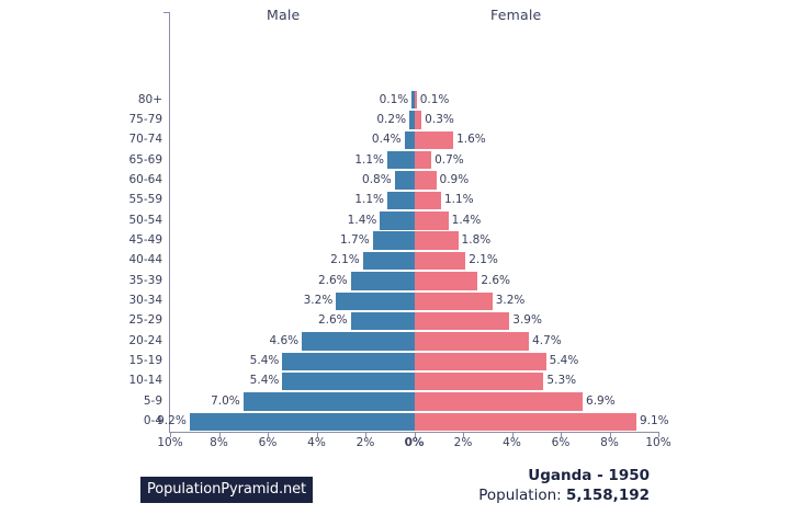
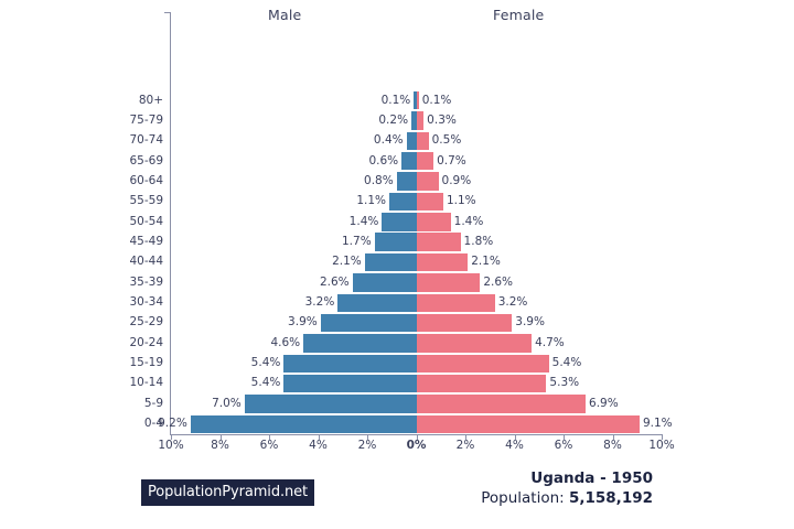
Female/70-74: 1.6% -> 0.5%
Male/65-69: 1.1% -> 0.6%
Male/25-29: 2.6% -> 3.9%
